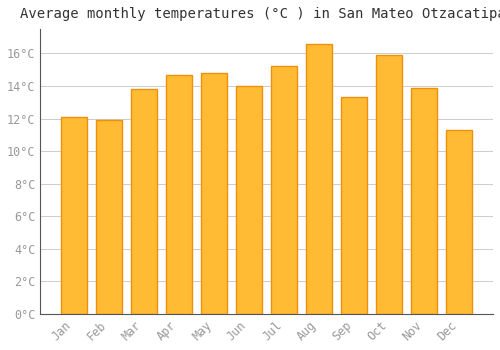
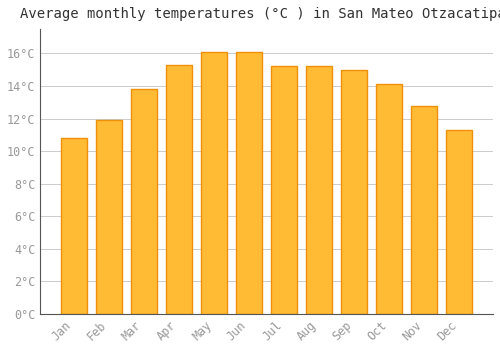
Jan: 12.1°C -> 10.8°C
Apr: 14.7°C -> 15.3°C
May: 14.8°C -> 16.1°C
Jun: 14.0°C -> 16.1°C
Aug: 16.6°C -> 15.2°C
Sep: 13.3°C -> 15.0°C
Oct: 15.9°C -> 14.1°C
Nov: 13.9°C -> 12.8°C
